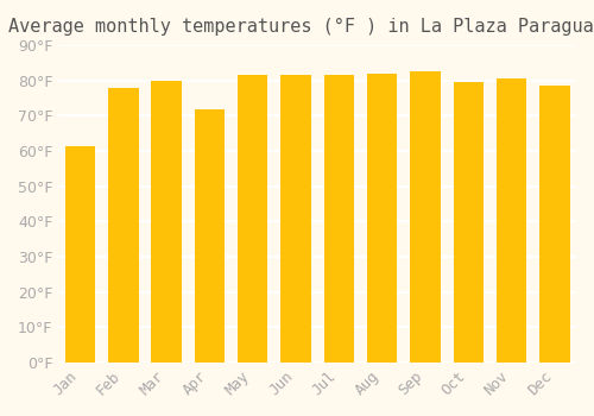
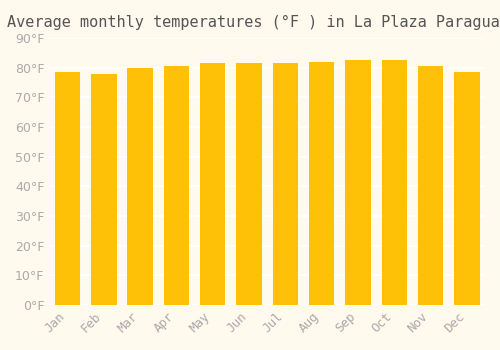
Jan: 61.5°F -> 78.5°F
Apr: 72.0°F -> 80.5°F
Oct: 79.5°F -> 82.5°F
